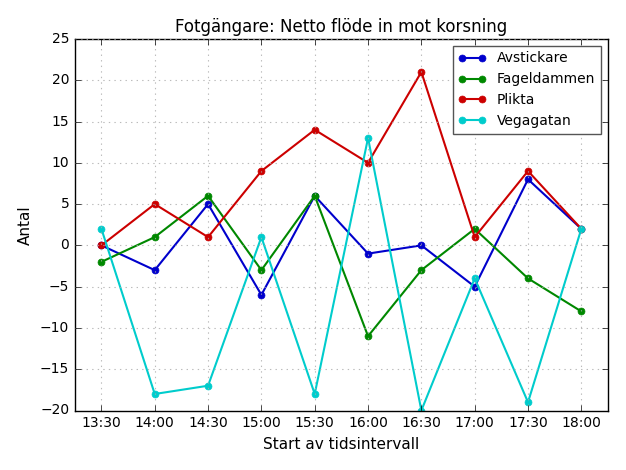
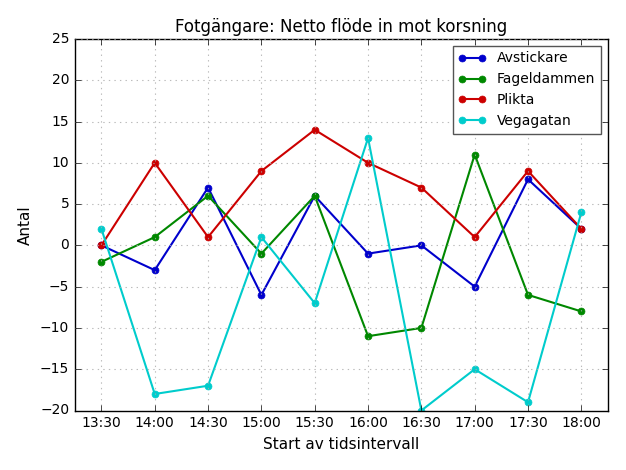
Plikta/14:00: 5 -> 10
Avstickare/14:30: 5 -> 7
Fageldammen/15:00: -3 -> -1
Vegagatan/15:30: -18 -> -7
Fageldammen/16:30: -3 -> -10
Plikta/16:30: 21 -> 7
Fageldammen/17:00: 2 -> 11
Vegagatan/17:00: -4 -> -15
Fageldammen/17:30: -4 -> -6
Vegagatan/18:00: 2 -> 4
